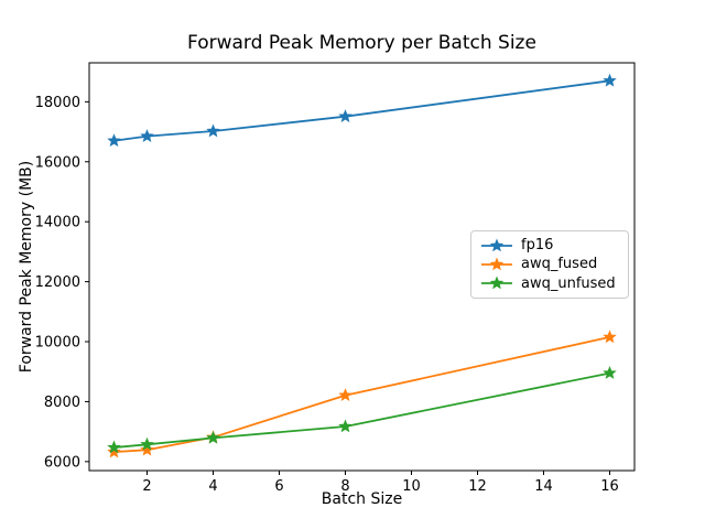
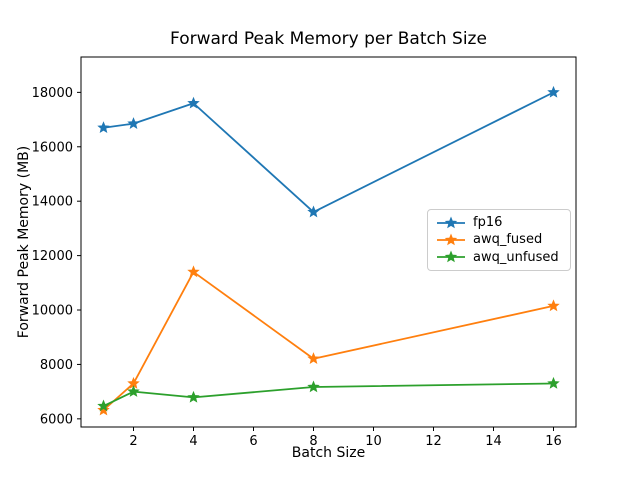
awq_fused/2: 6400 -> 7300
awq_unfused/2: 6600 -> 7000
fp16/4: 17000 -> 17600
awq_fused/4: 6800 -> 11400
fp16/8: 17500 -> 13600
fp16/16: 18700 -> 18000
awq_unfused/16: 9000 -> 7300
